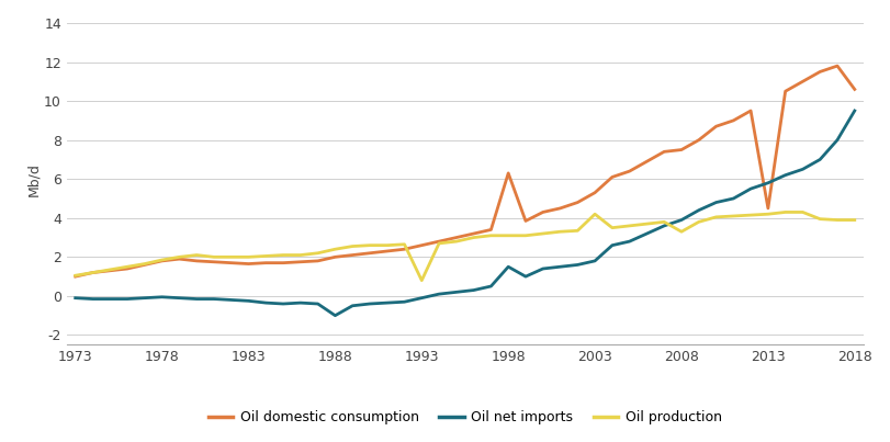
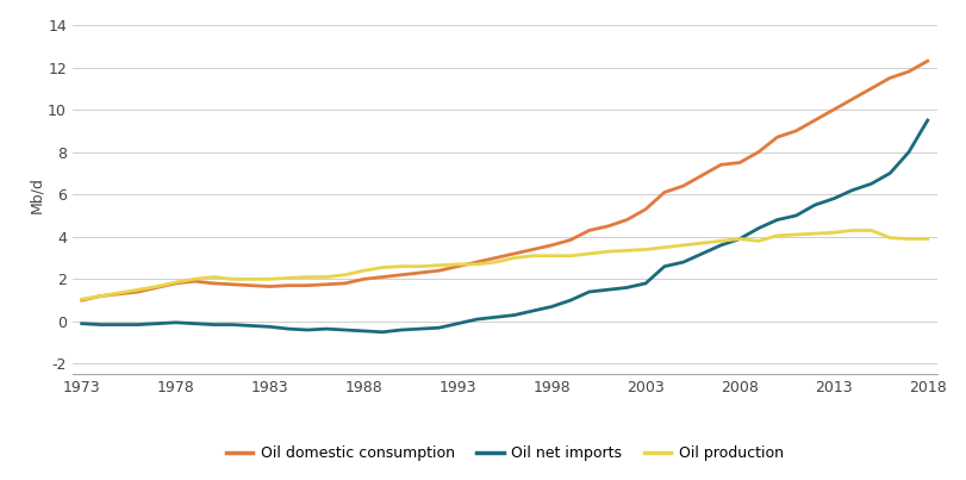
Oil net imports/1988: -1.0 -> -0.5
Oil production/1993: 0.8 -> 2.7
Oil domestic consumption/1998: 6.3 -> 3.6
Oil net imports/1998: 1.5 -> 0.7
Oil production/2003: 4.2 -> 3.4
Oil production/2008: 3.3 -> 3.9
Oil domestic consumption/2013: 4.5 -> 10.0
Oil domestic consumption/2018: 10.6 -> 12.3
